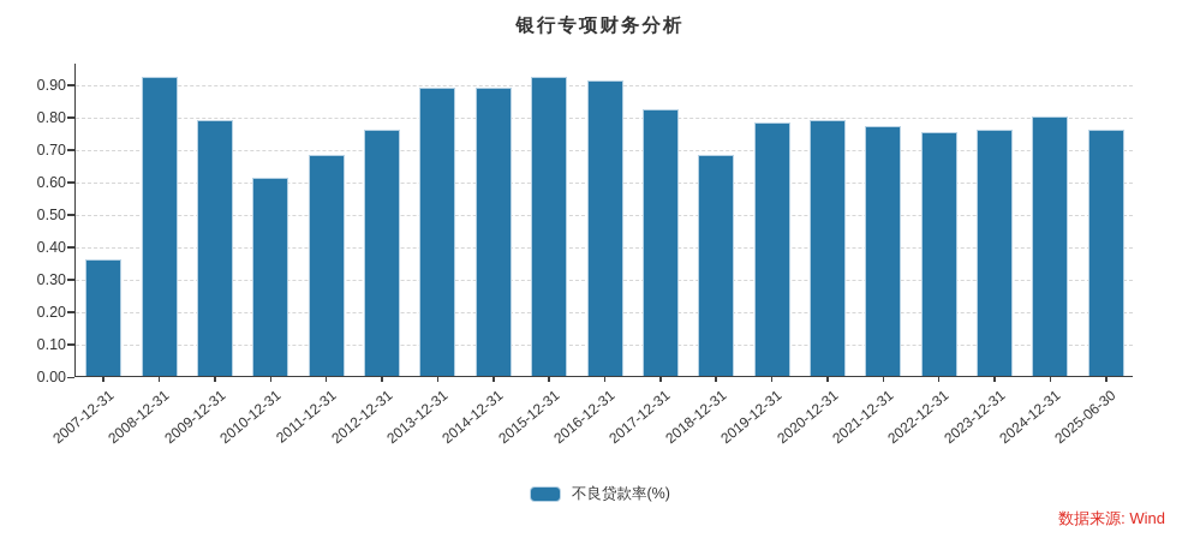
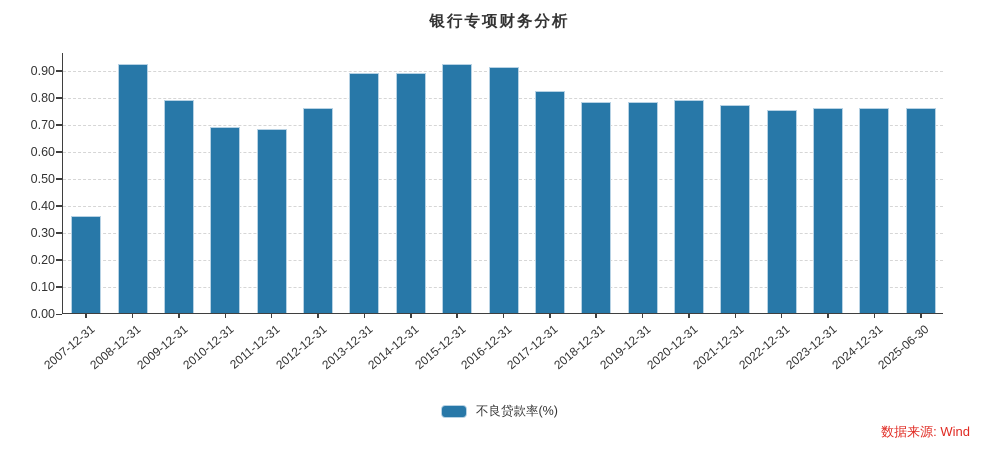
2010-12-31: 0.61 -> 0.69
2018-12-31: 0.68 -> 0.78
2024-12-31: 0.80 -> 0.76
